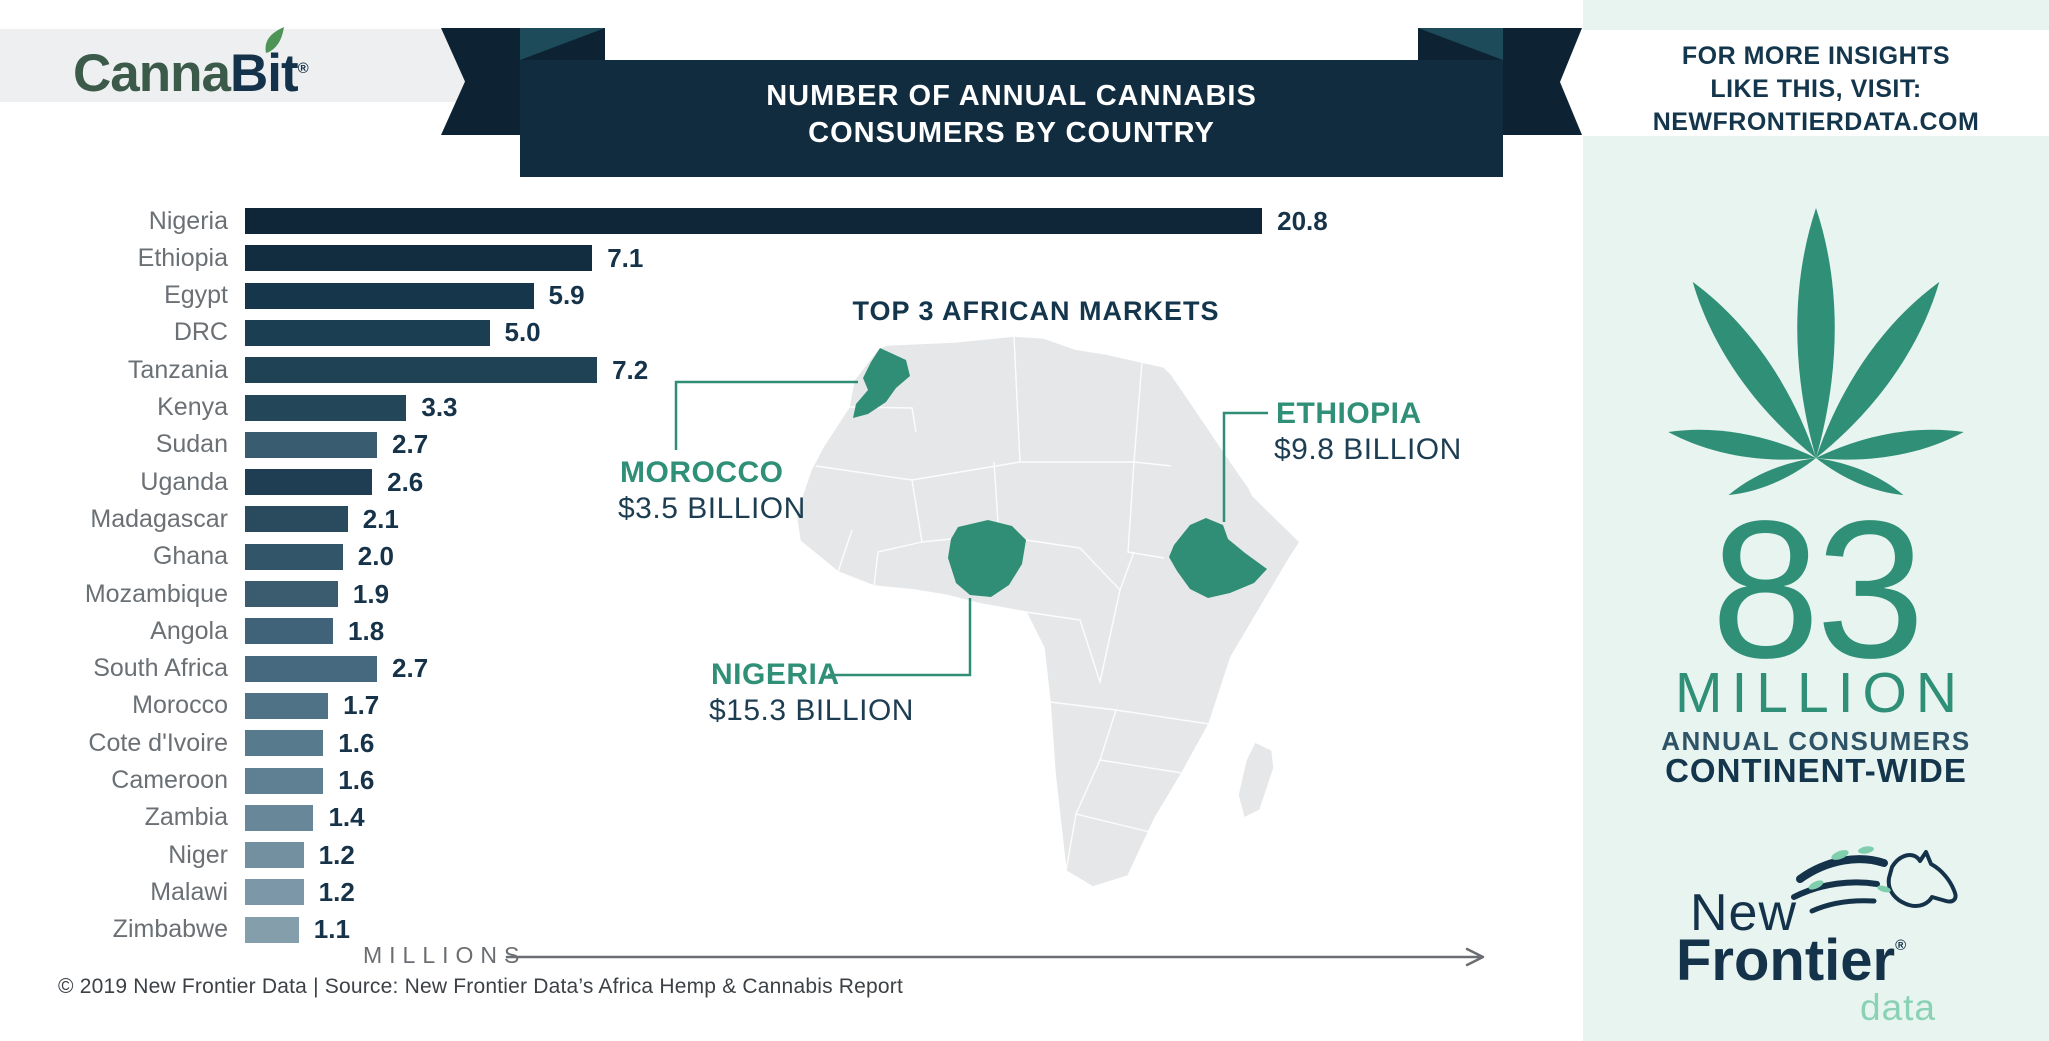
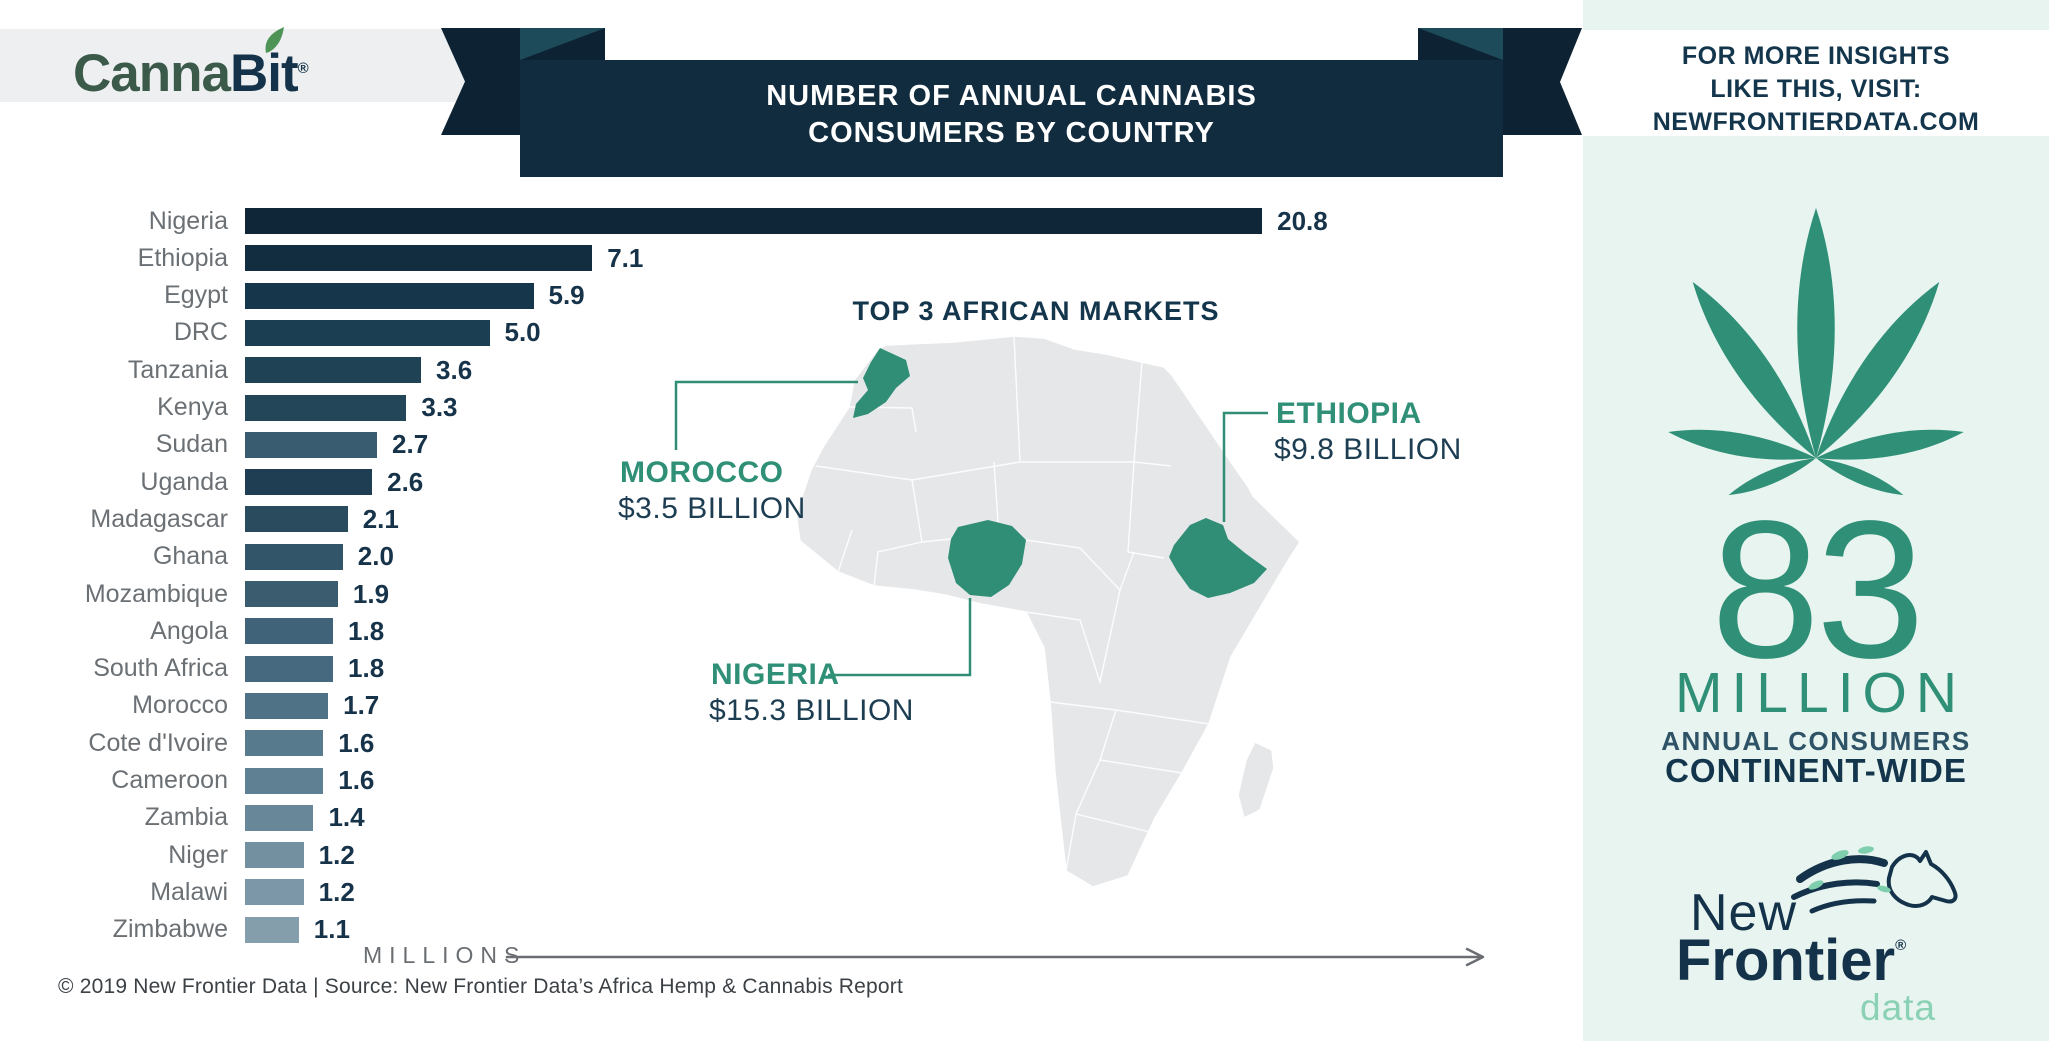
Tanzania: 7.2 -> 3.6
South Africa: 2.7 -> 1.8
